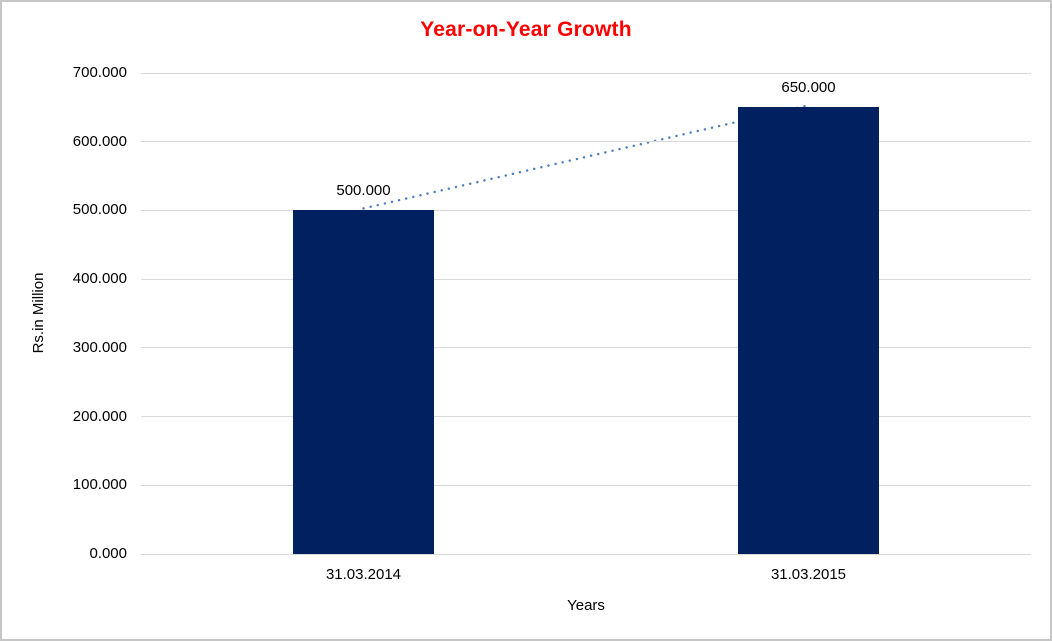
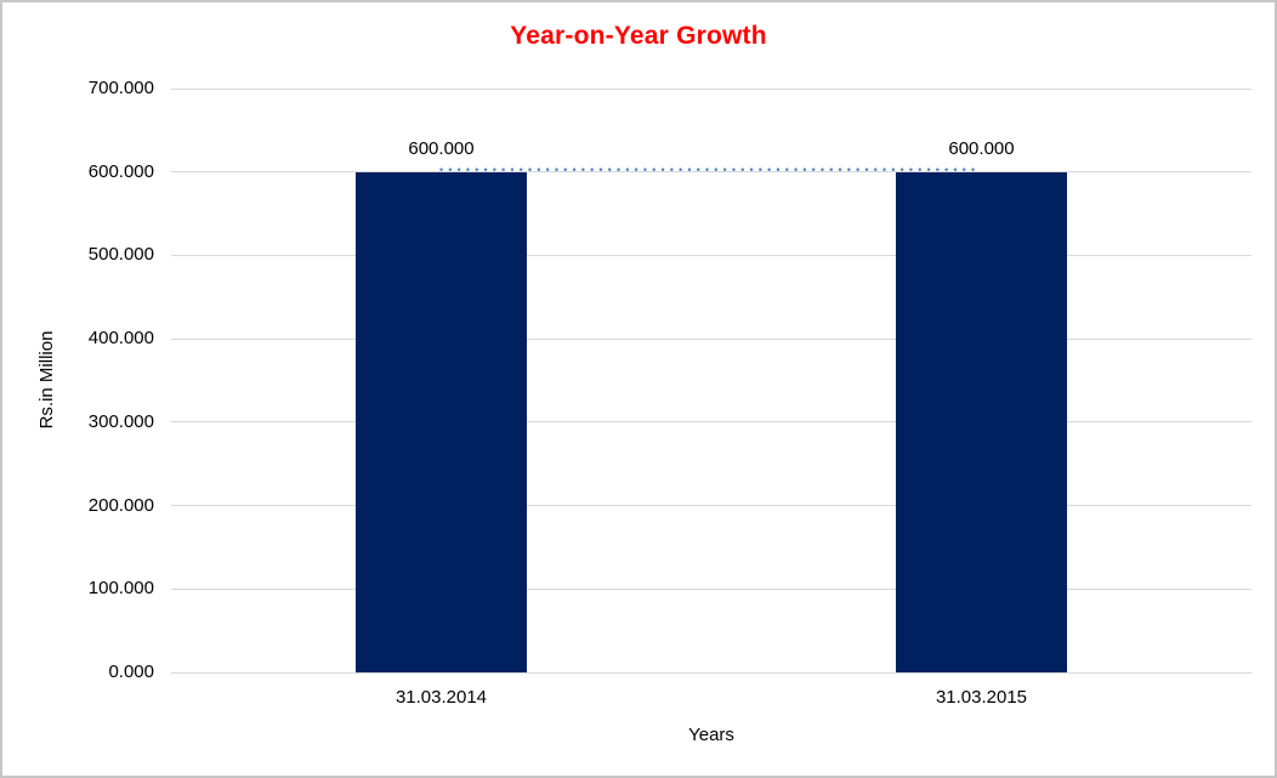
31.03.2014: 500.000 -> 600.000
31.03.2015: 650.000 -> 600.000
